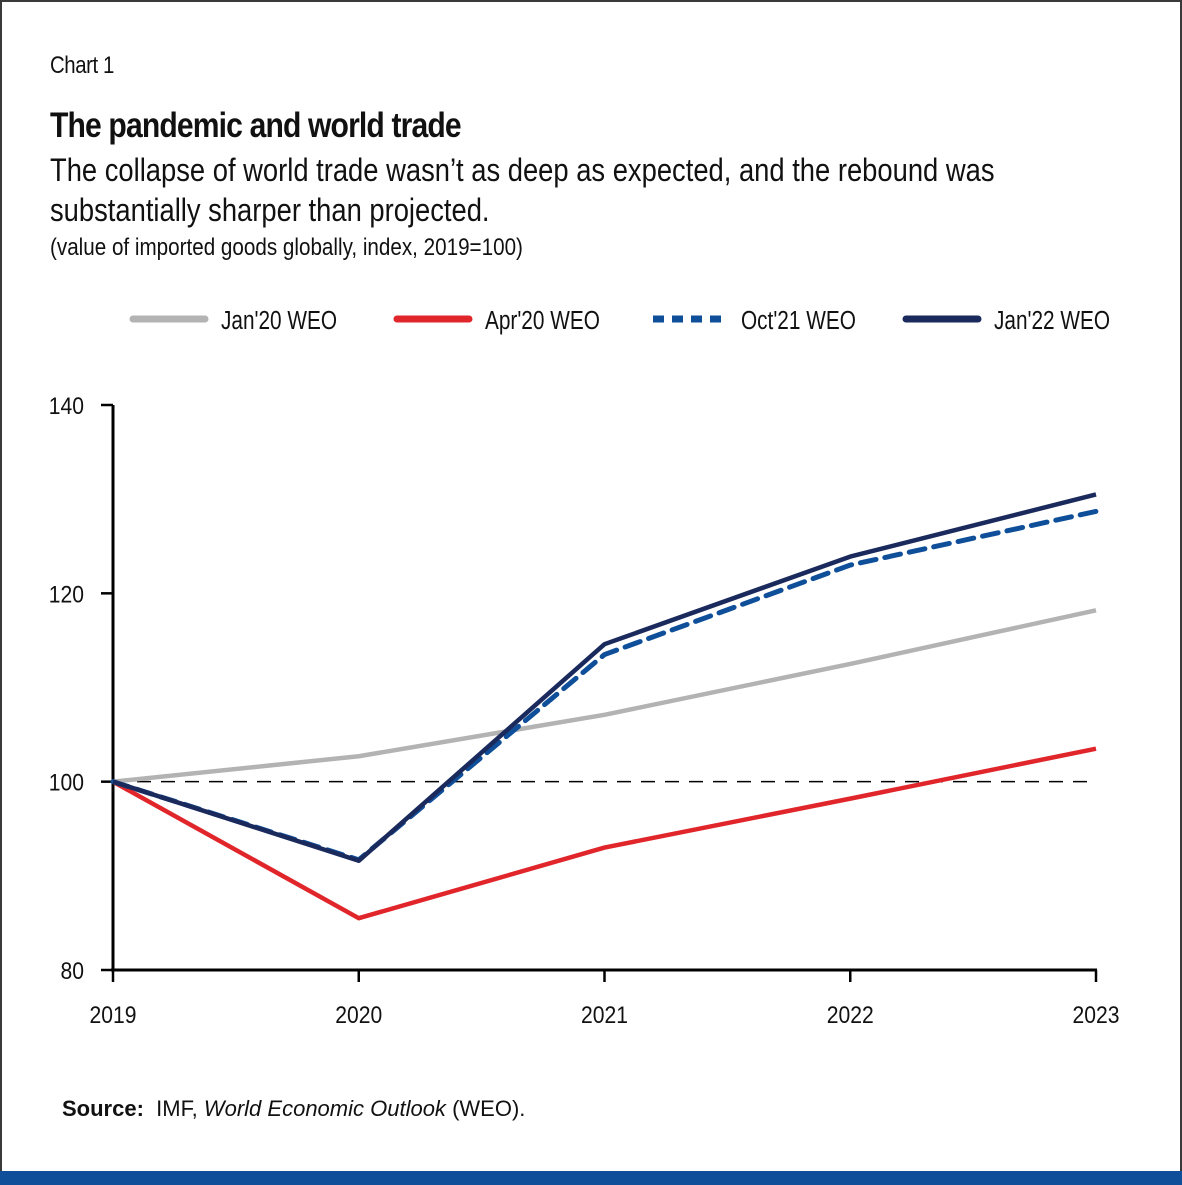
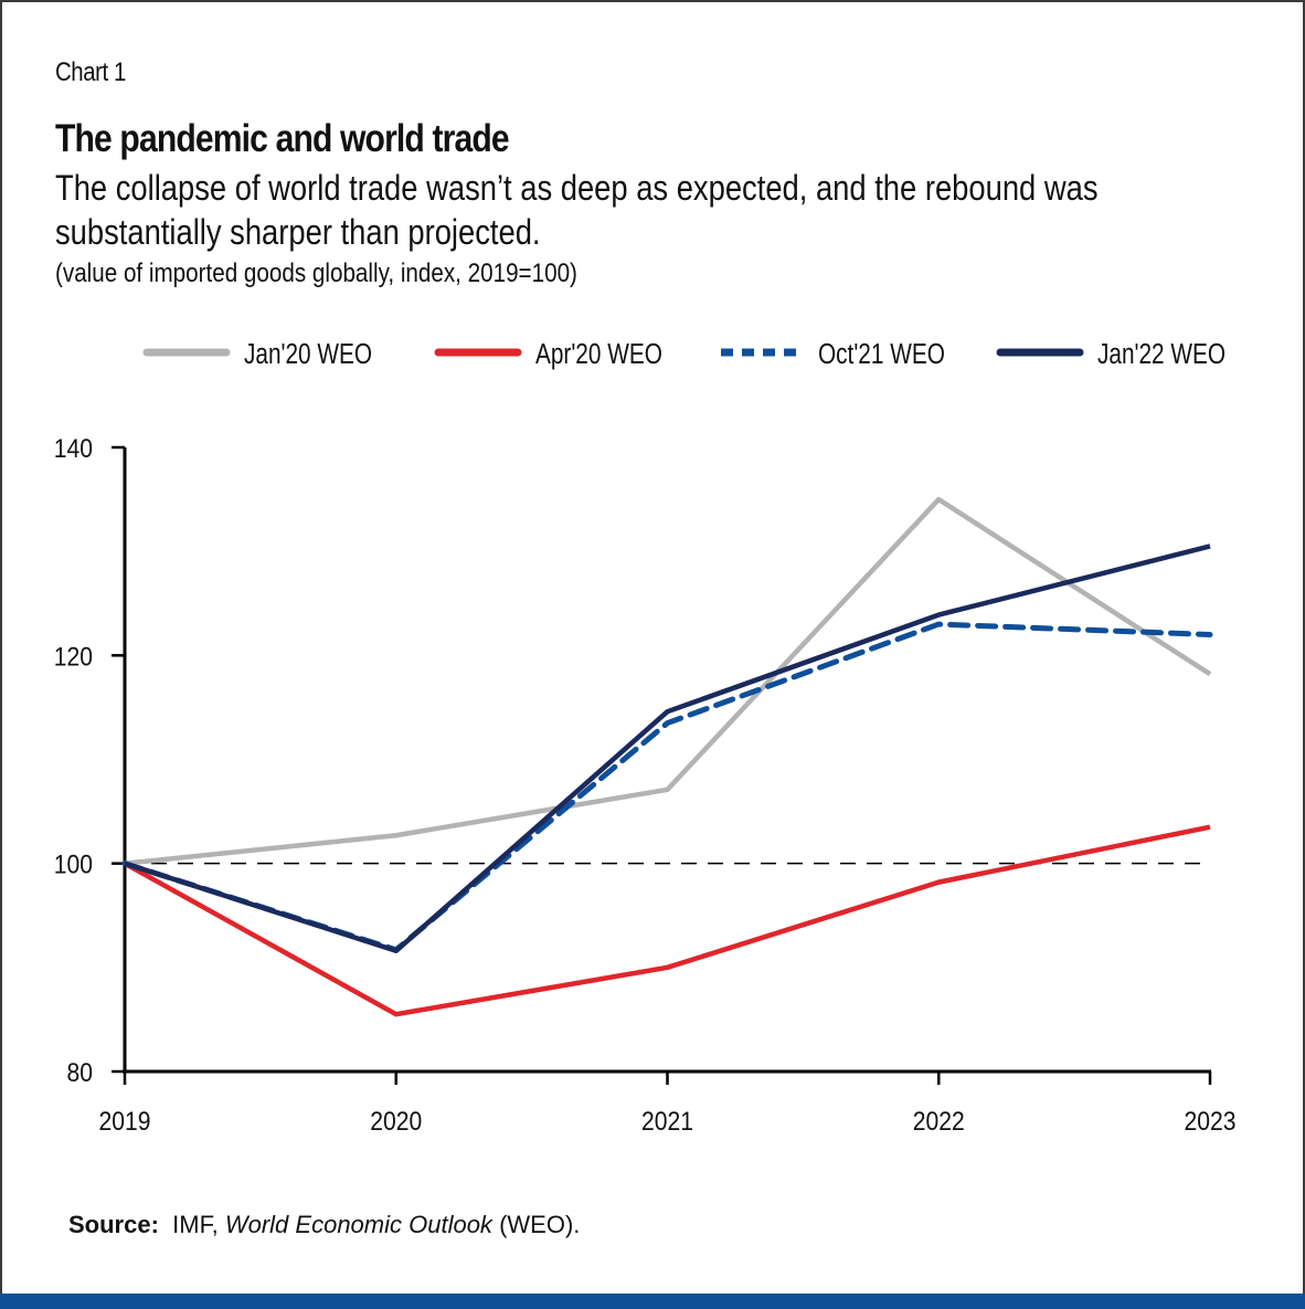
Apr'20 WEO/2021: 93 -> 90
Jan'20 WEO/2022: 112 -> 135
Oct'21 WEO/2023: 129 -> 122
